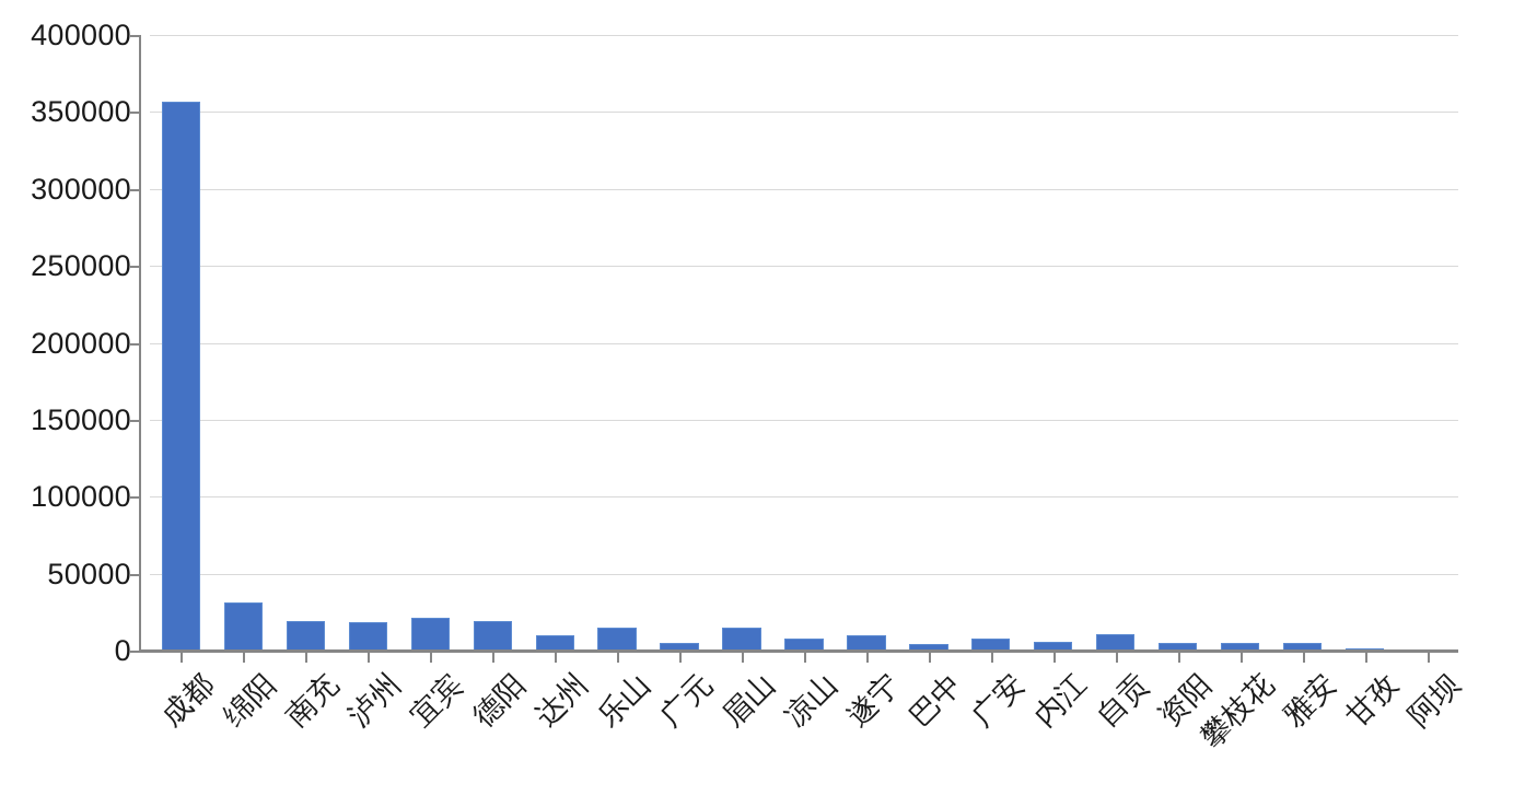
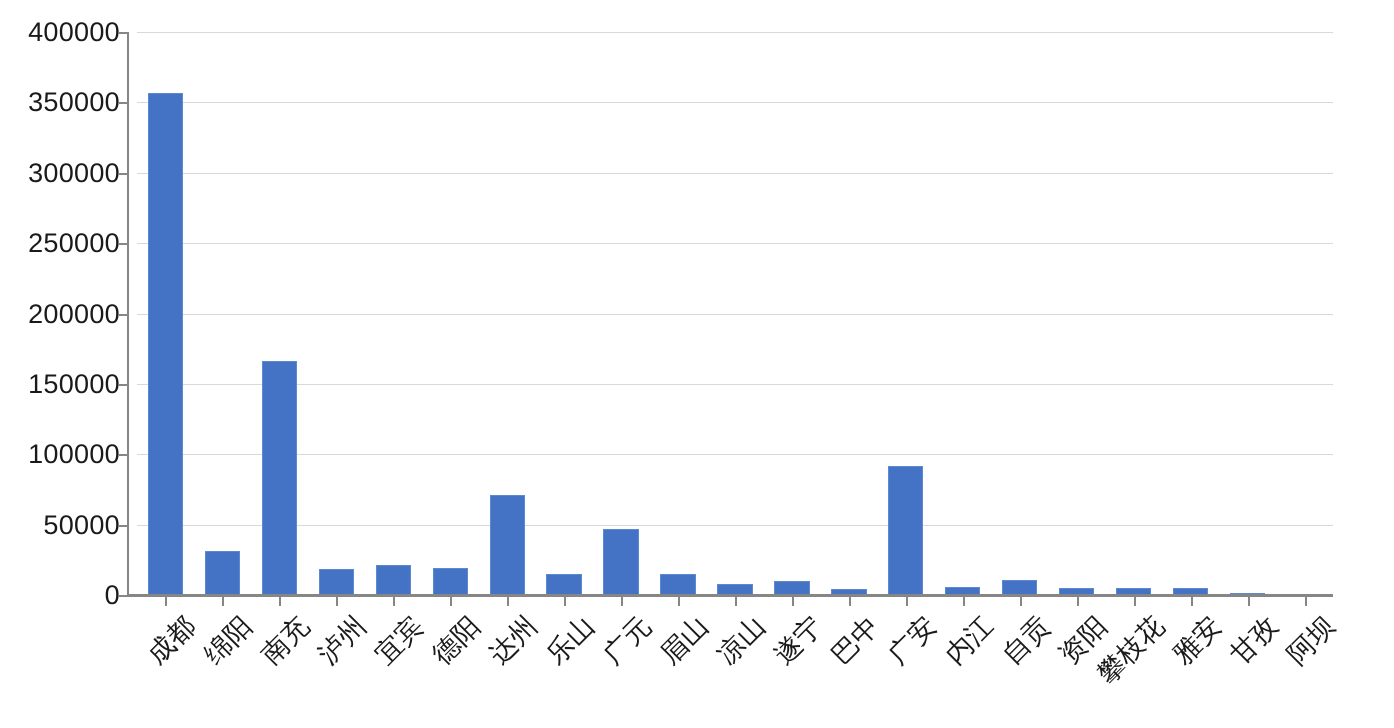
南充: 20000 -> 166000
达州: 10000 -> 71000
广元: 5000 -> 47000
广安: 8000 -> 92000
